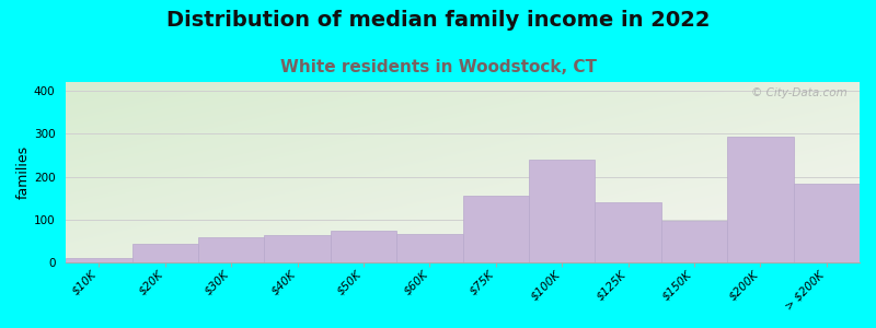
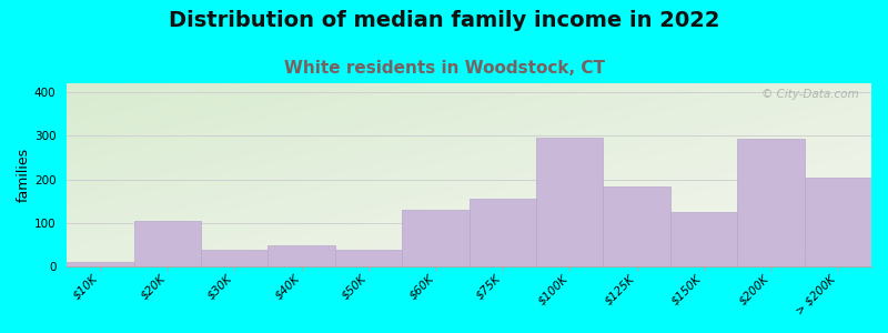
$20K: 45 -> 105
$30K: 60 -> 40
$40K: 65 -> 50
$50K: 75 -> 40
$60K: 68 -> 130
$100K: 240 -> 295
$125K: 140 -> 185
$150K: 97 -> 125
> $200K: 185 -> 205
